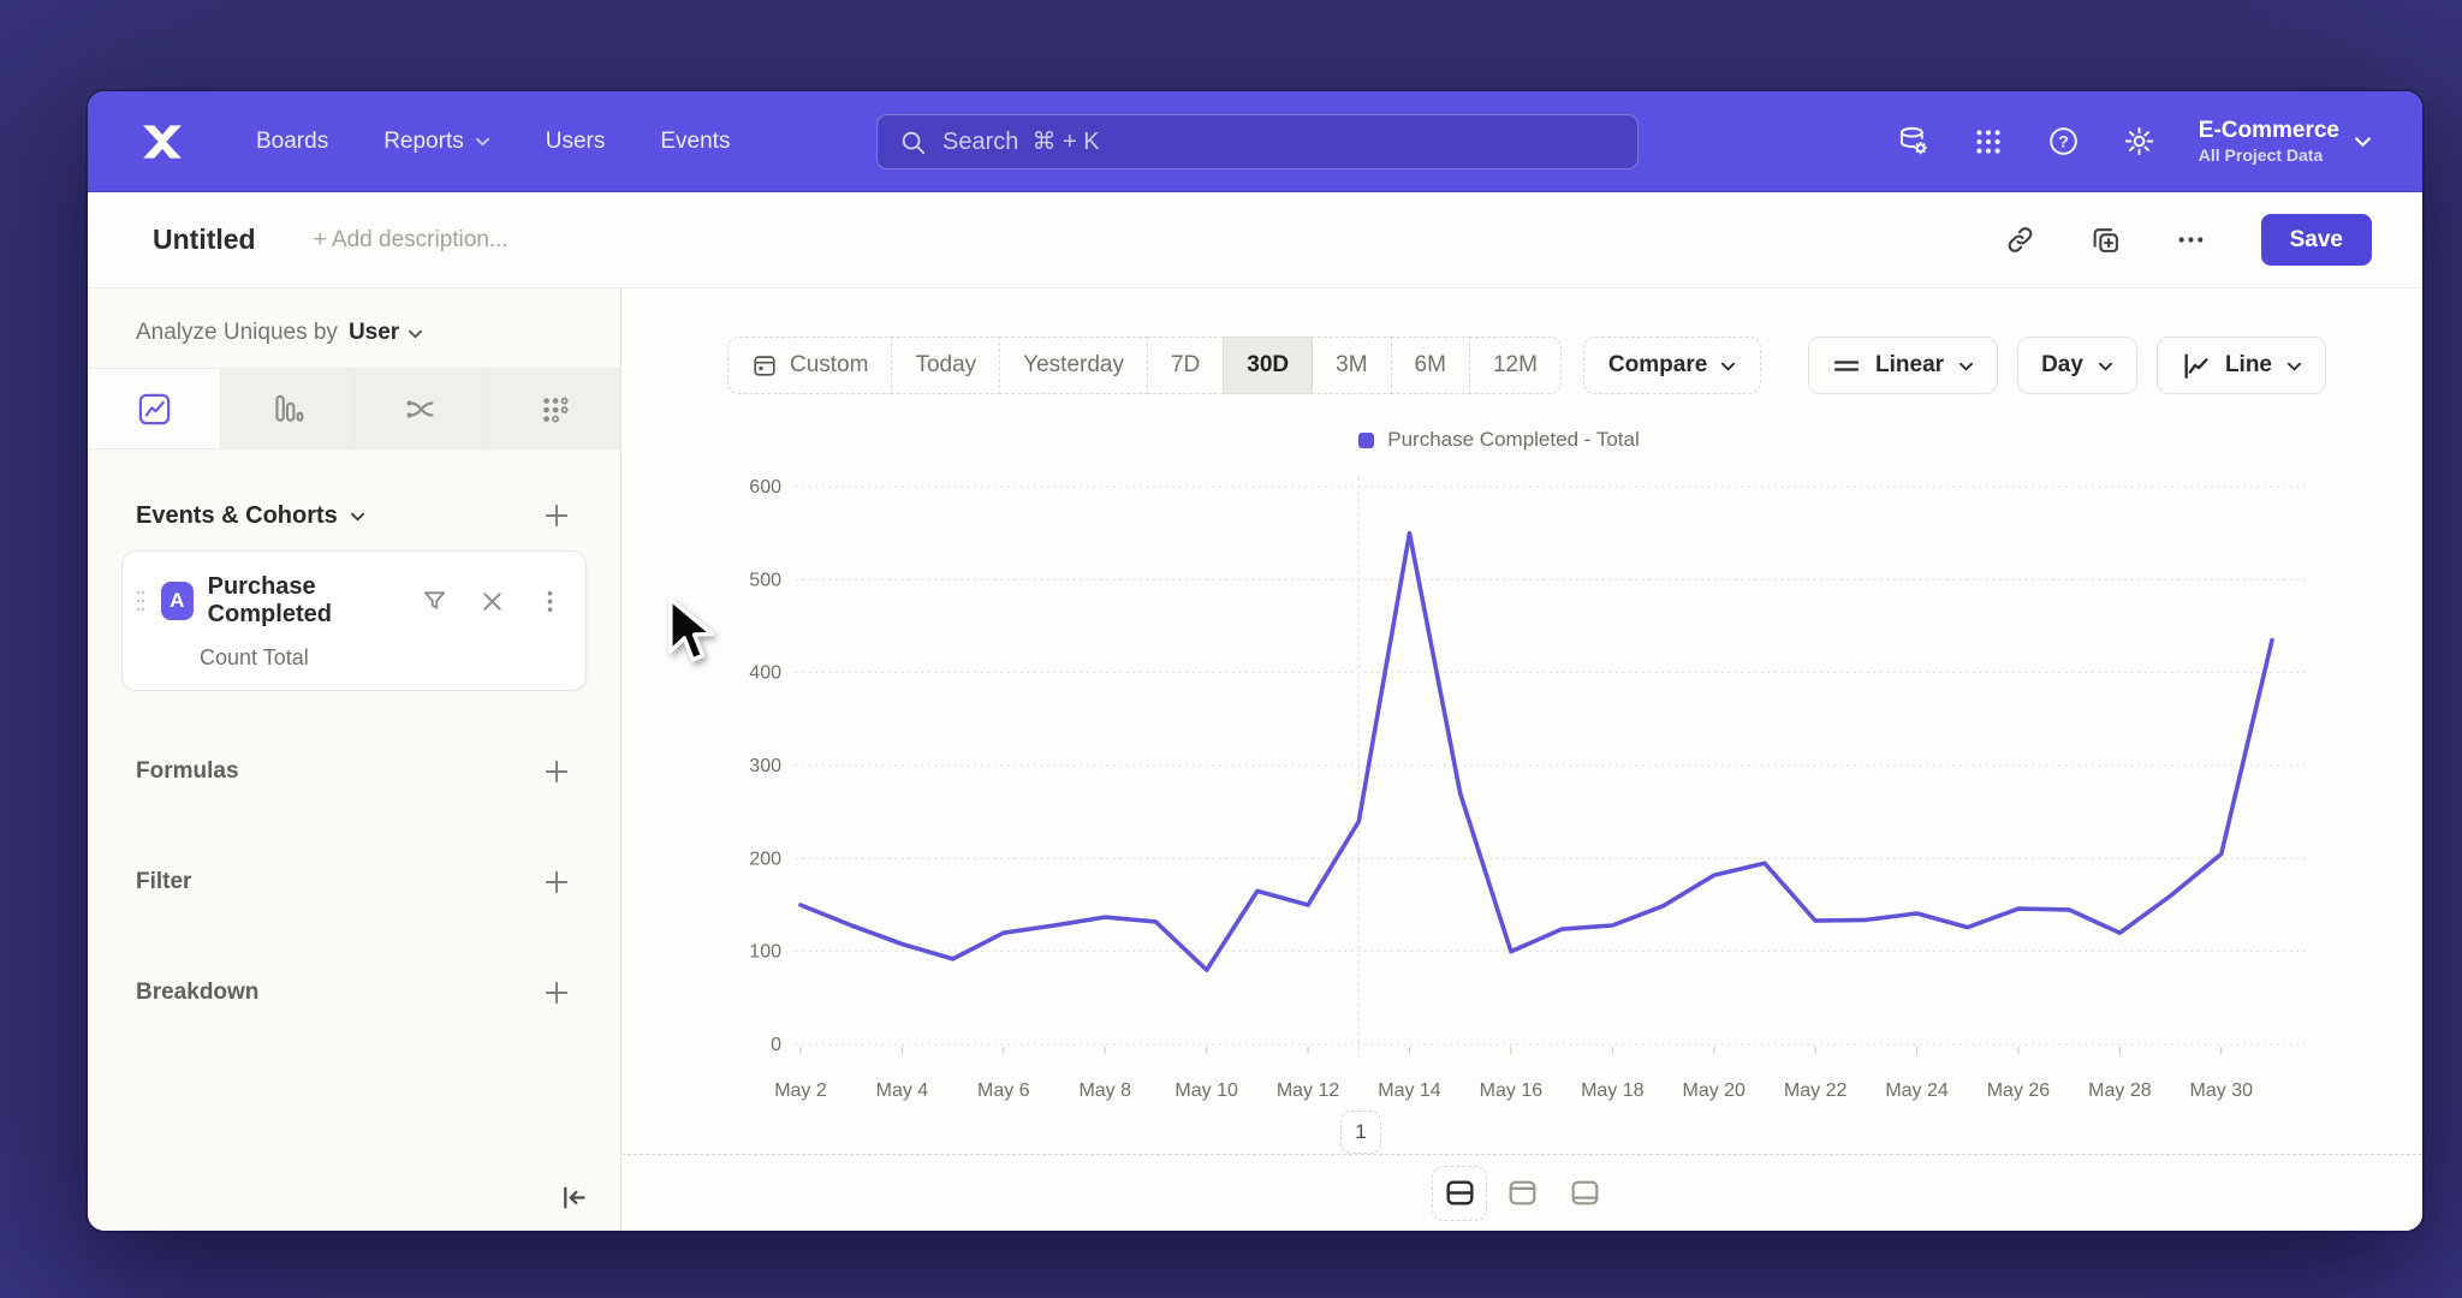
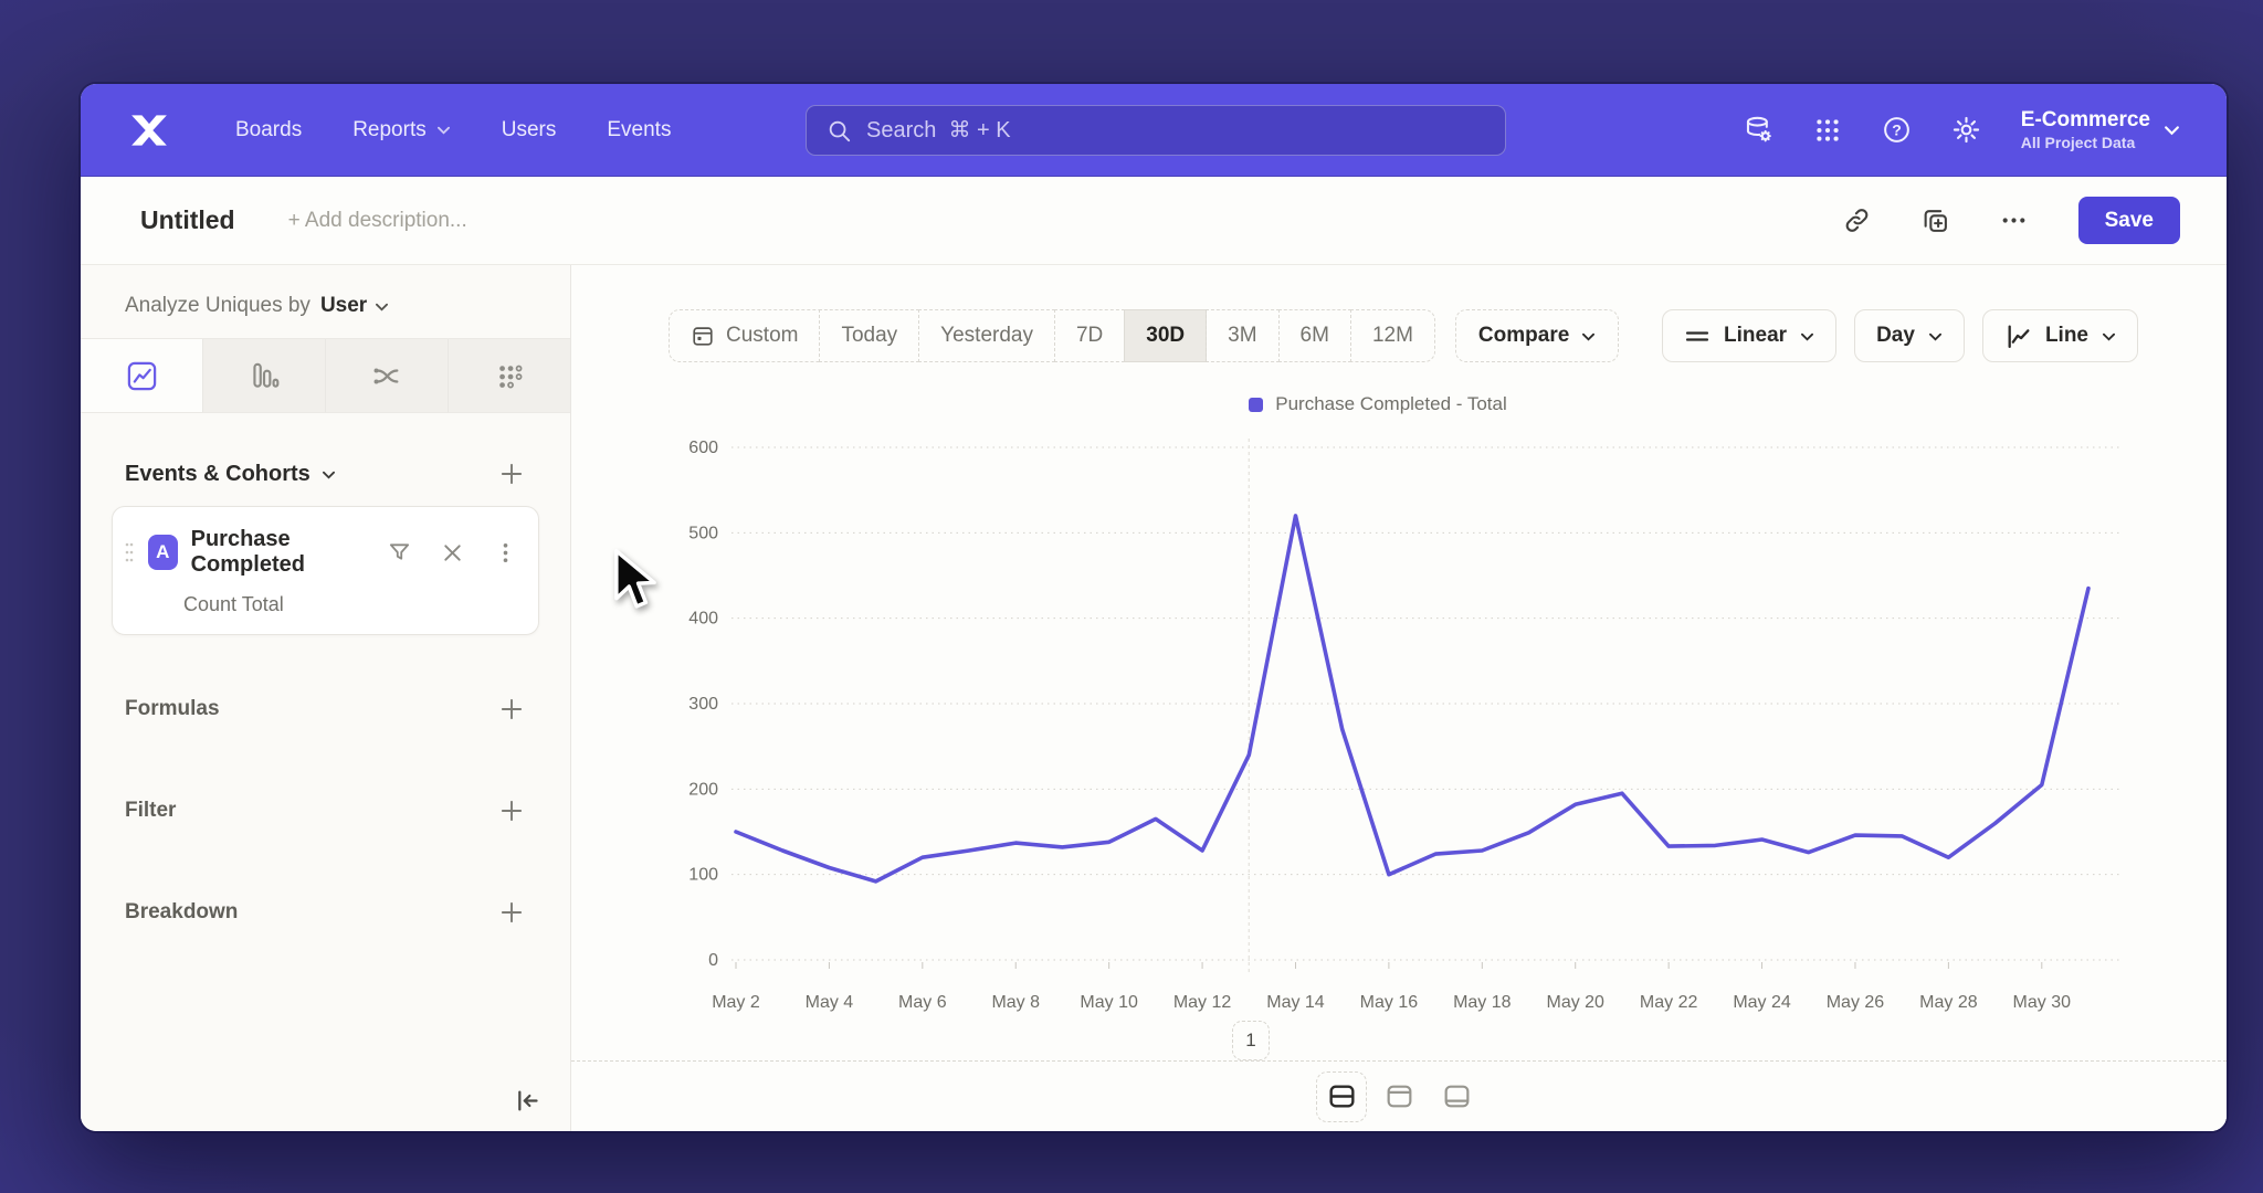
May 10: 80 -> 140
May 12: 150 -> 130
May 14: 550 -> 520
